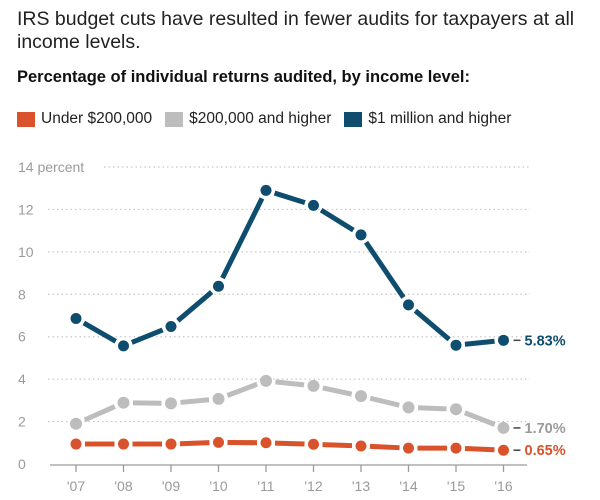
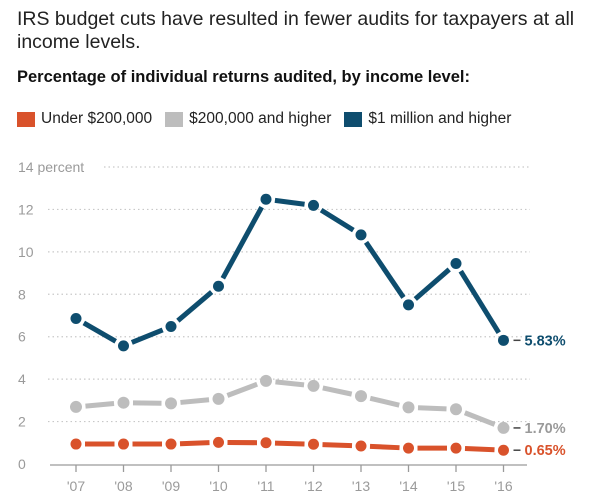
$200,000 and higher/'07: 1.9 -> 2.7
$1 million and higher/'11: 12.9 -> 12.5
$1 million and higher/'15: 5.6 -> 9.4
